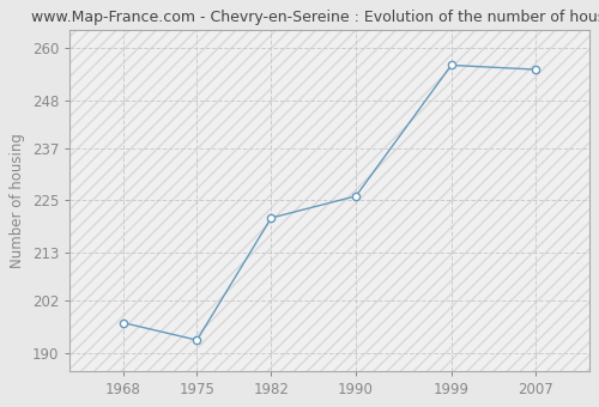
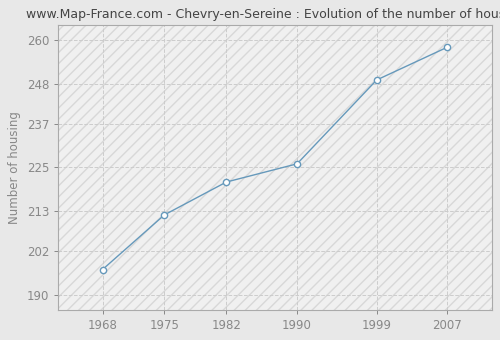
1975: 193 -> 212
1999: 256 -> 249
2007: 255 -> 258
